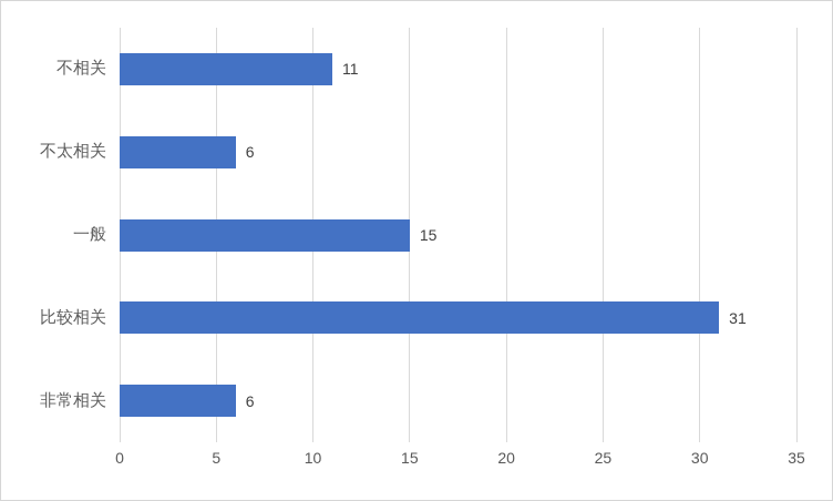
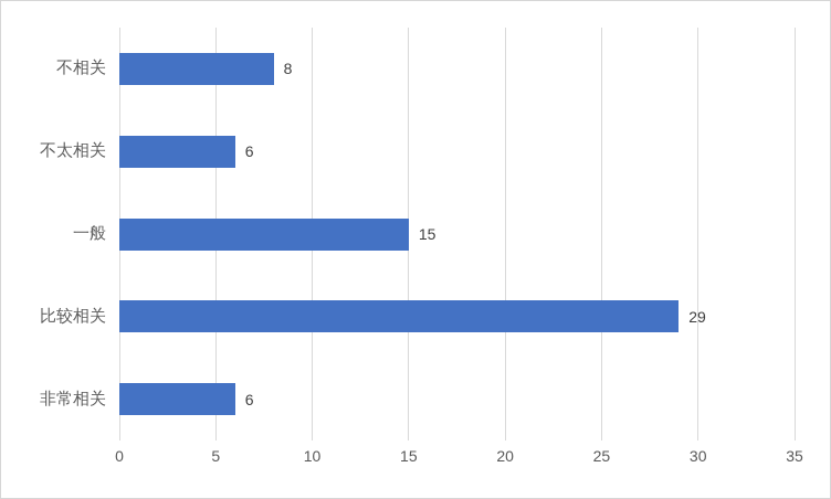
不相关: 11 -> 8
比较相关: 31 -> 29
